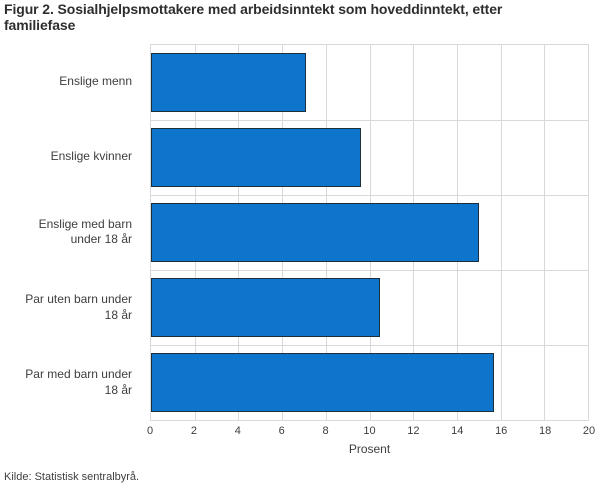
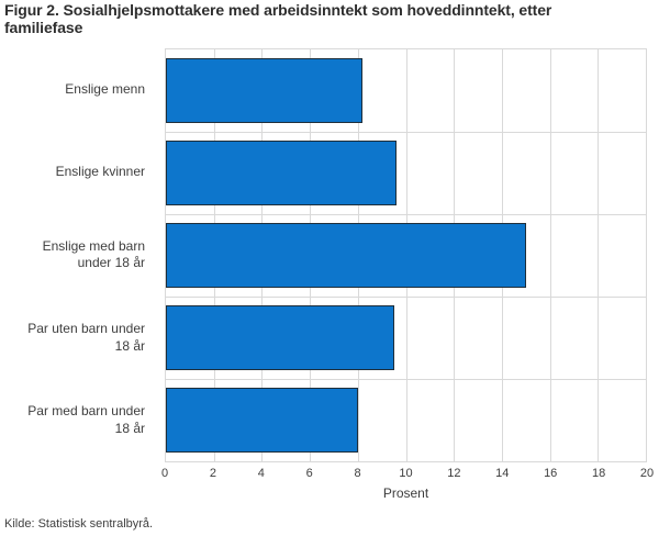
Enslige menn: 7.1 -> 8.2
Par uten barn under 18 år: 10.5 -> 9.5
Par med barn under 18 år: 15.7 -> 8.0
